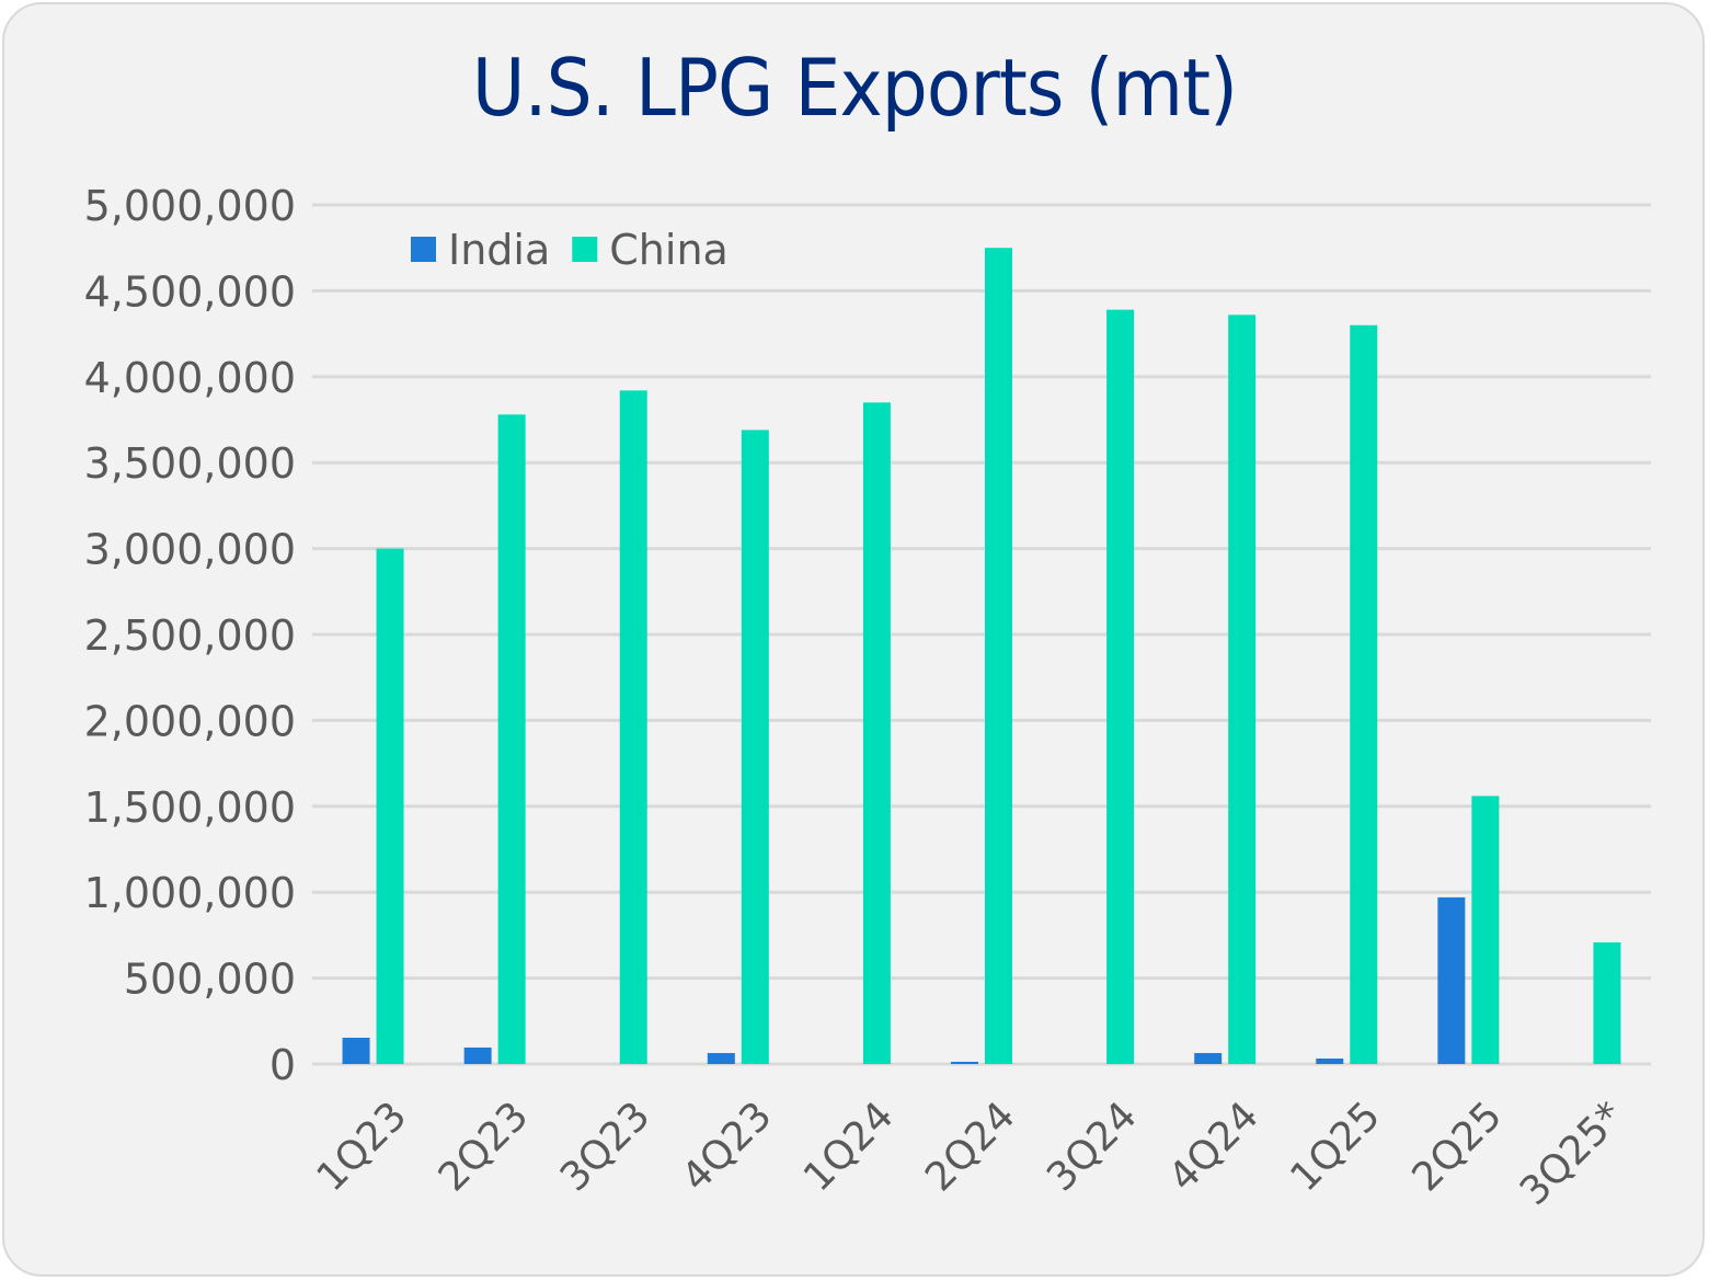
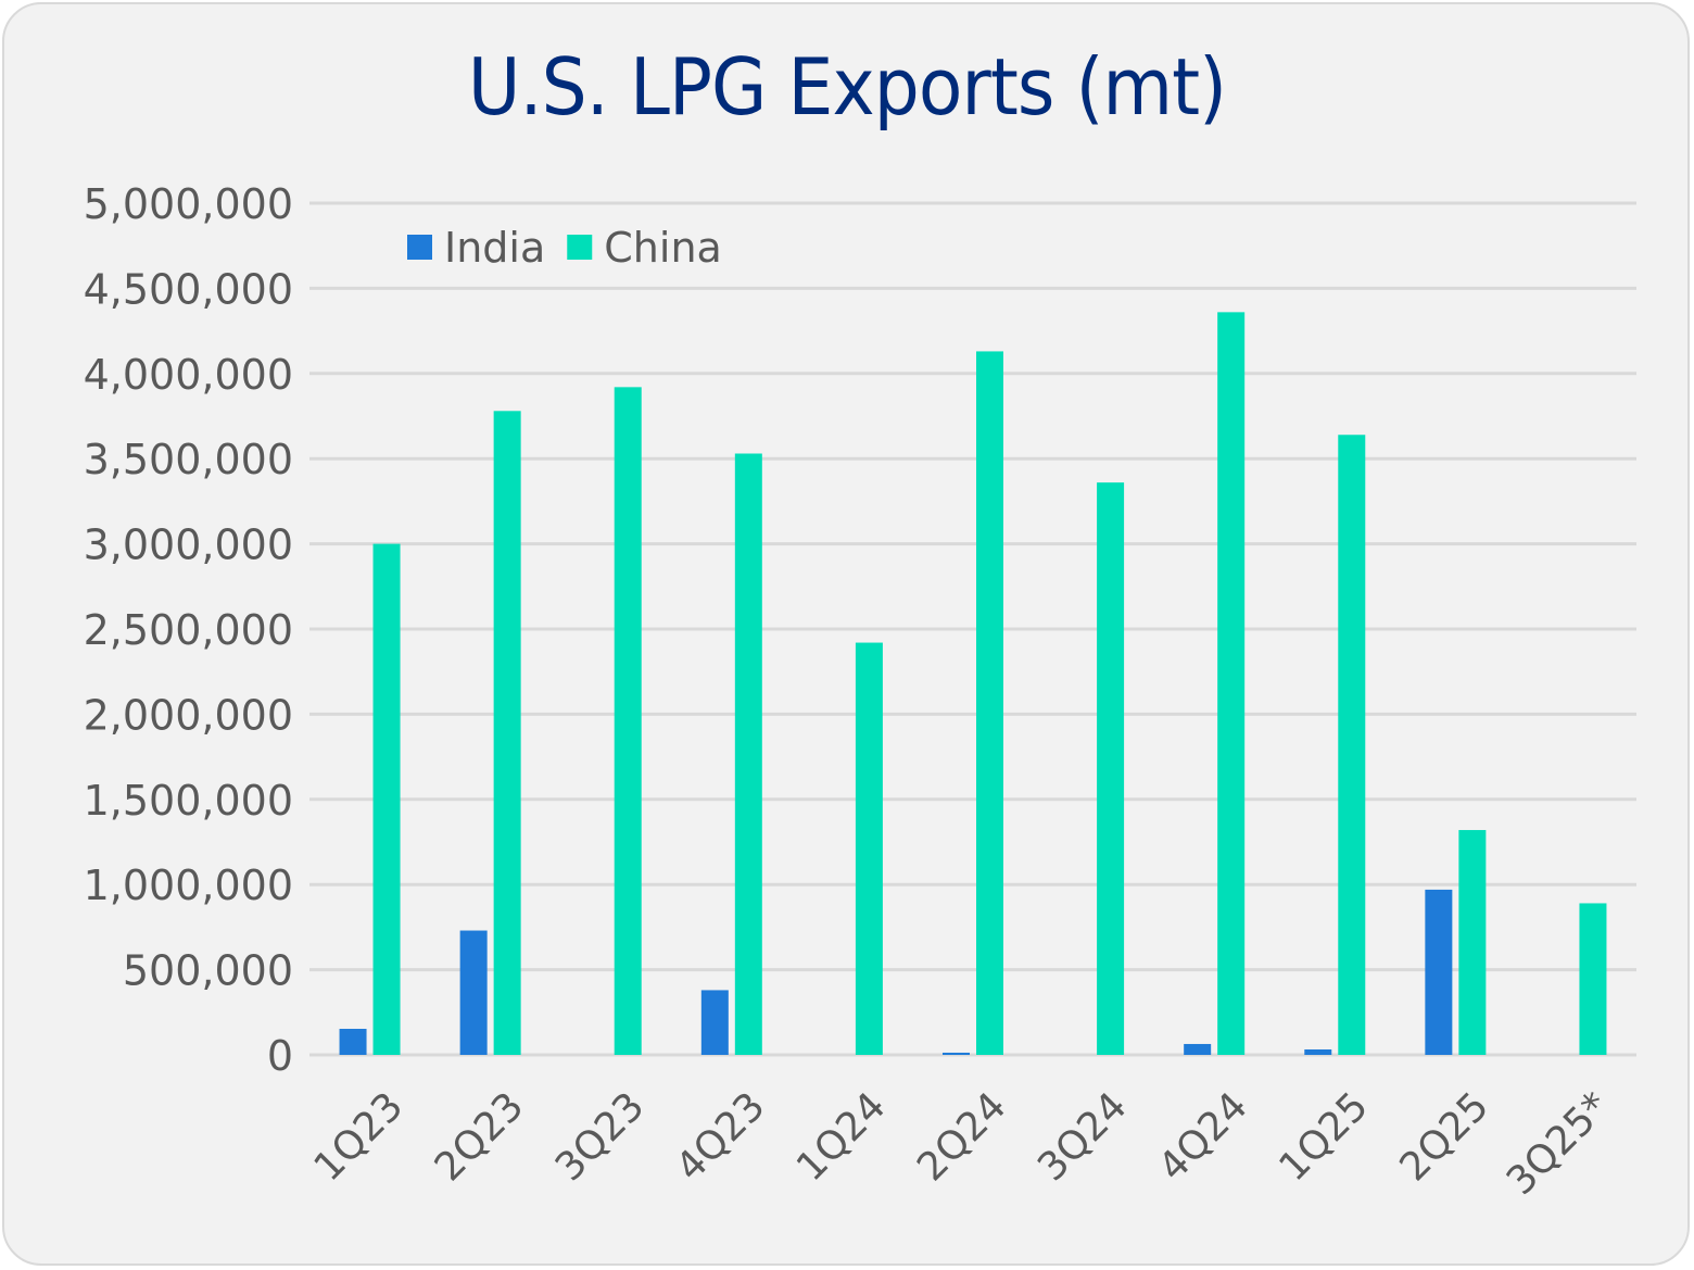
India/2Q23: 100000 -> 730000
India/4Q23: 60000 -> 380000
China/4Q23: 3690000 -> 3530000
China/1Q24: 3850000 -> 2420000
China/2Q24: 4750000 -> 4130000
China/3Q24: 4390000 -> 3360000
China/1Q25: 4300000 -> 3640000
China/2Q25: 1560000 -> 1320000
China/3Q25*: 710000 -> 890000
